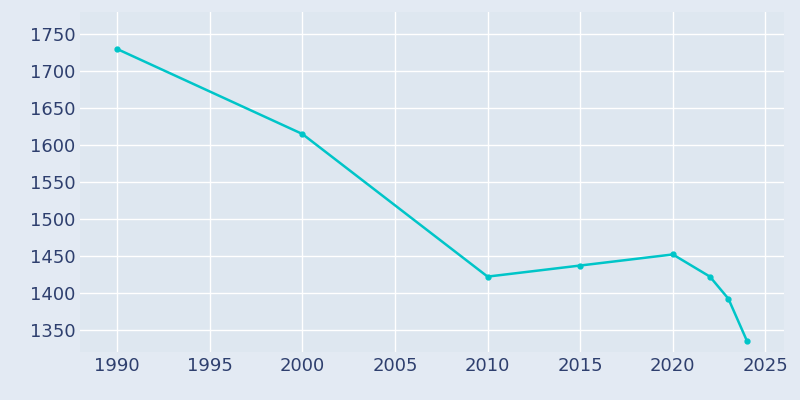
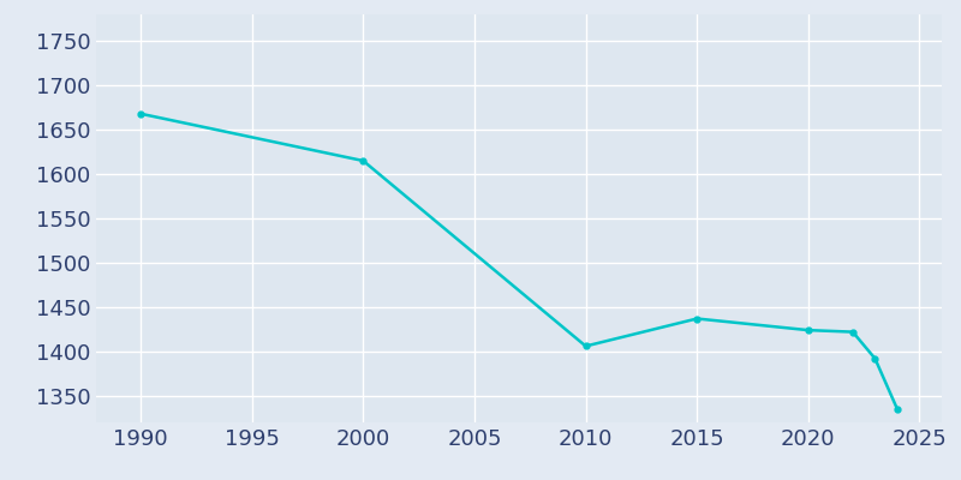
1990: 1730 -> 1668
2010: 1422 -> 1406
2020: 1452 -> 1424
